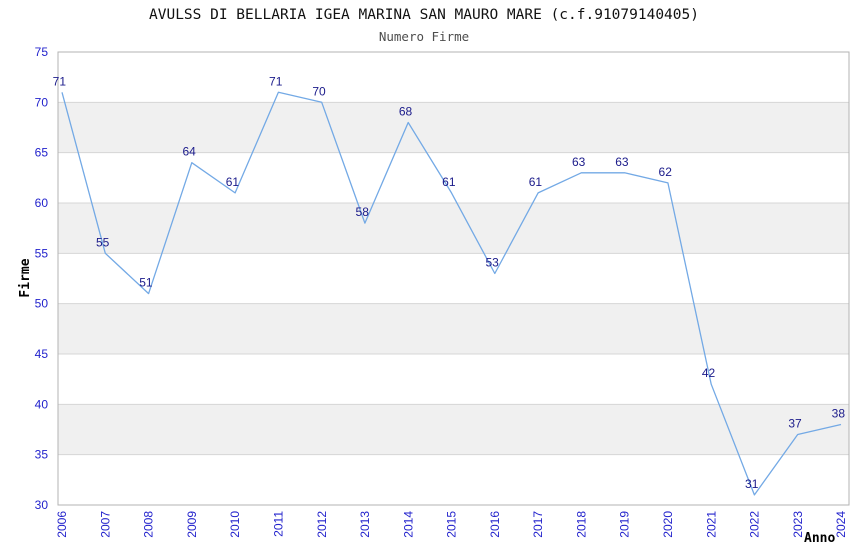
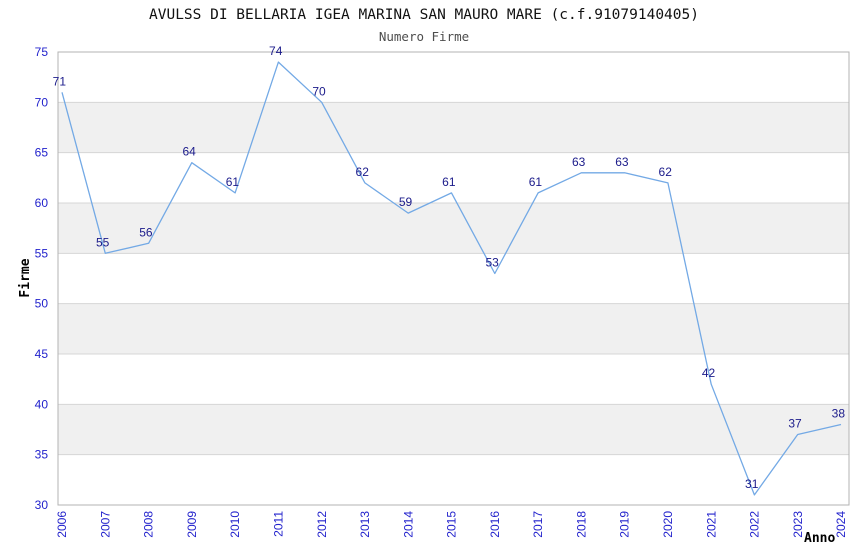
2008: 51 -> 56
2011: 71 -> 74
2013: 58 -> 62
2014: 68 -> 59
